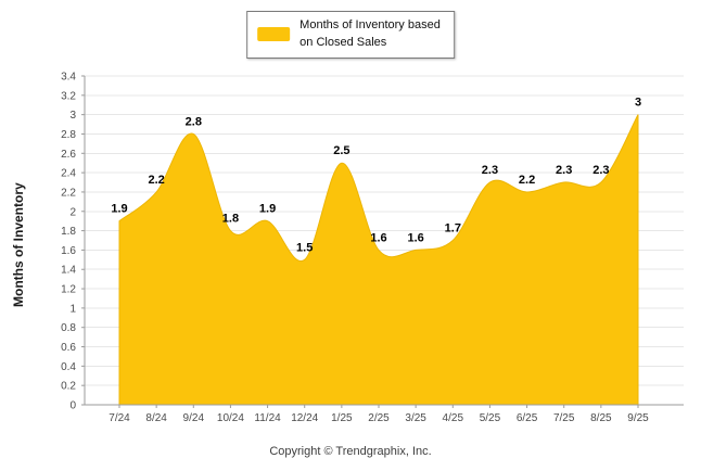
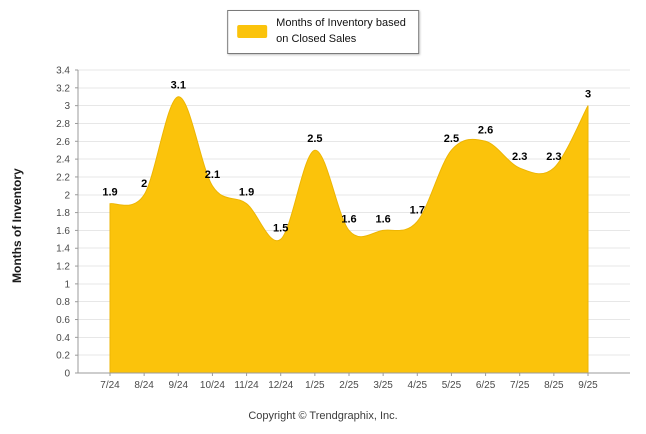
8/24: 2.2 -> 2
9/24: 2.8 -> 3.1
10/24: 1.8 -> 2.1
5/25: 2.3 -> 2.5
6/25: 2.2 -> 2.6
